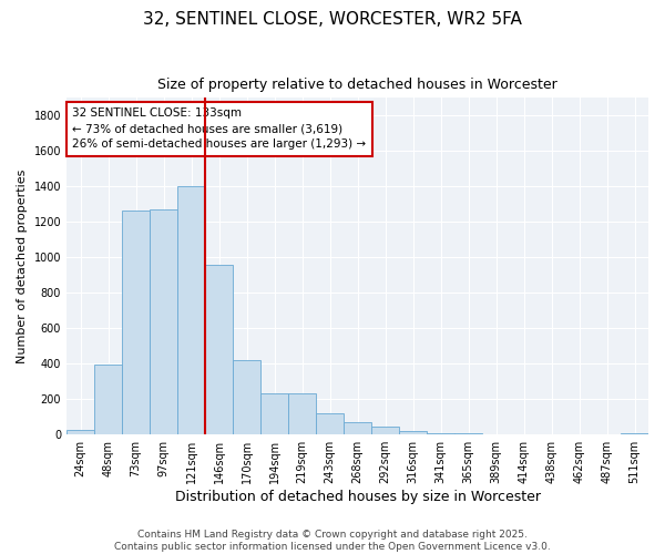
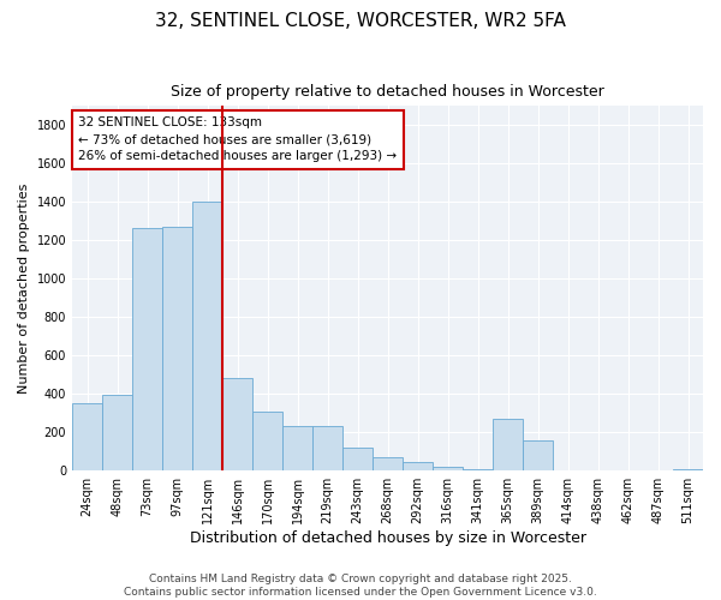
24sqm: 20 -> 350
146sqm: 960 -> 480
170sqm: 420 -> 310
365sqm: 0 -> 270
389sqm: 0 -> 160
